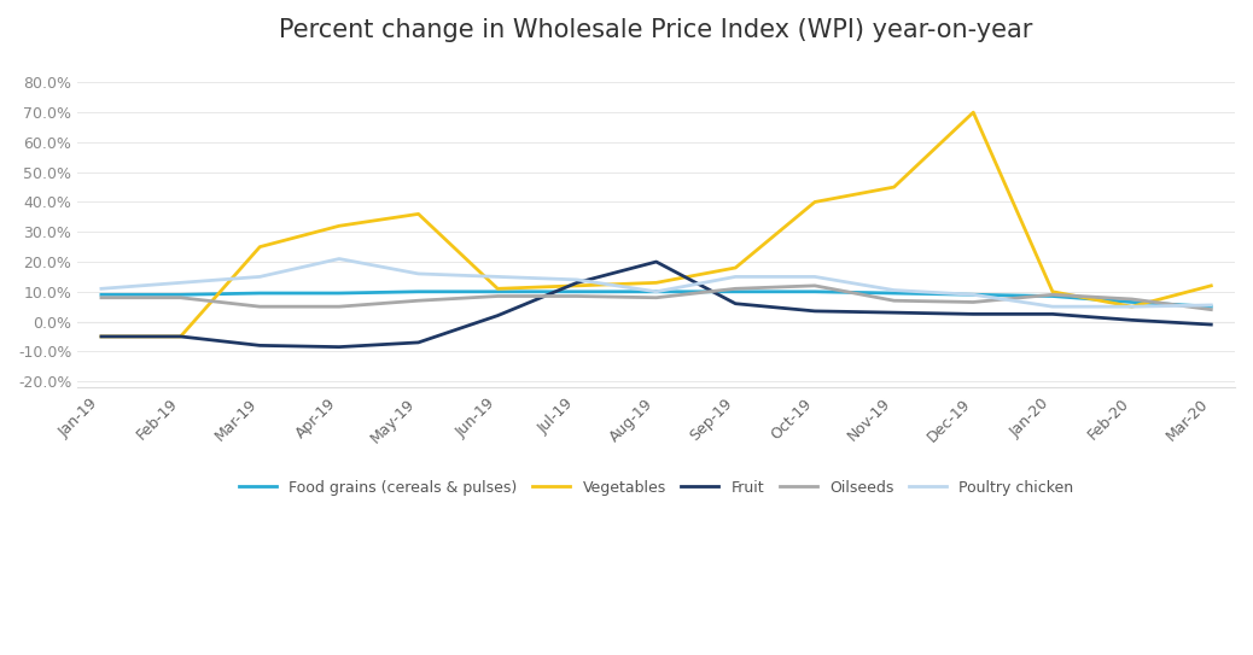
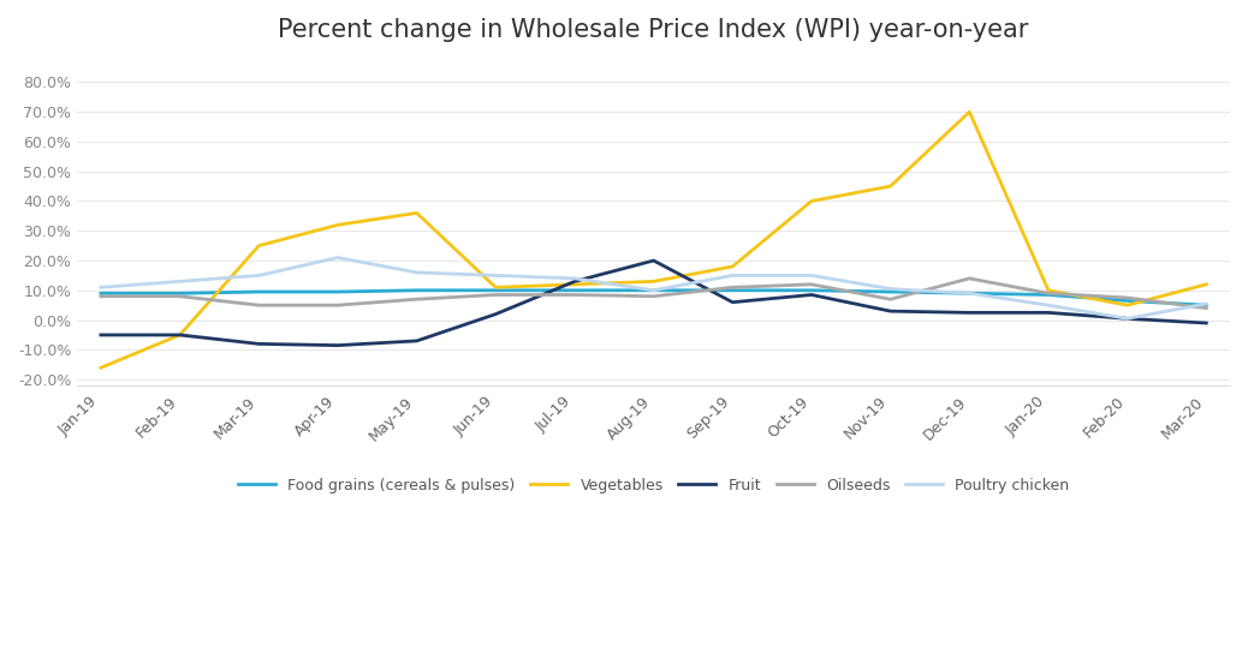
Vegetables/Jan-19: -5% -> -16%
Fruit/Oct-19: 3.5% -> 8.5%
Oilseeds/Dec-19: 6.5% -> 14.0%
Poultry chicken/Feb-20: 5.0% -> 0.5%
